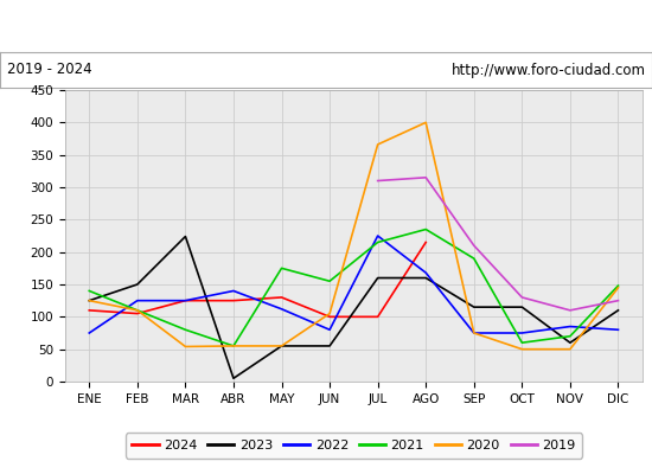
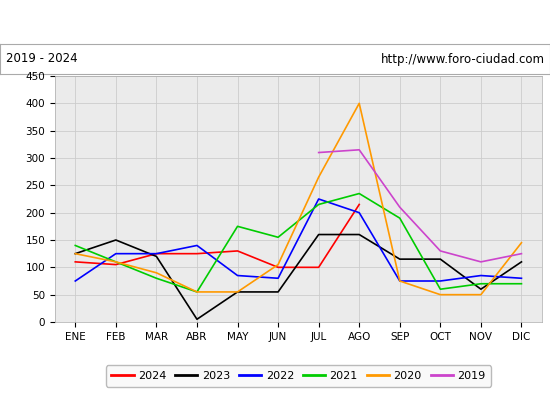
2023/MAR: 224 -> 120
2020/MAR: 54 -> 90
2022/MAY: 112 -> 85
2020/JUL: 366 -> 265
2022/AGO: 168 -> 200
2021/DIC: 148 -> 70
